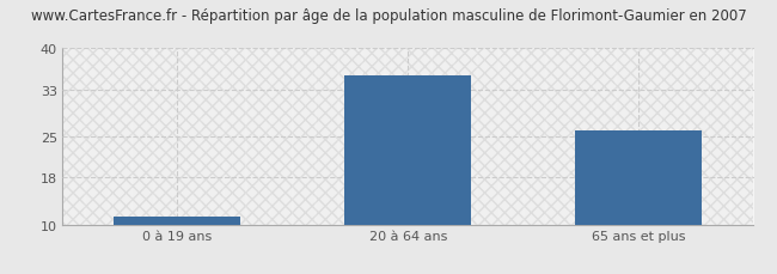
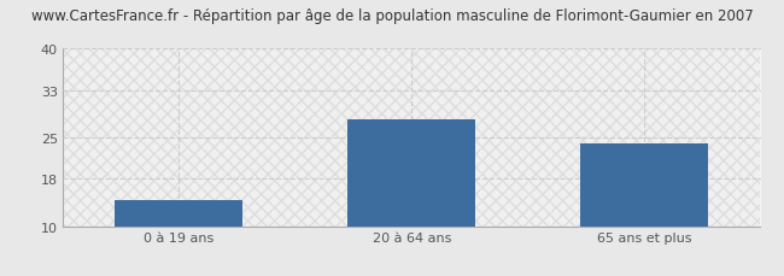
0 à 19 ans: 11.3 -> 14.5
20 à 64 ans: 35.3 -> 28.0
65 ans et plus: 26.0 -> 24.0
